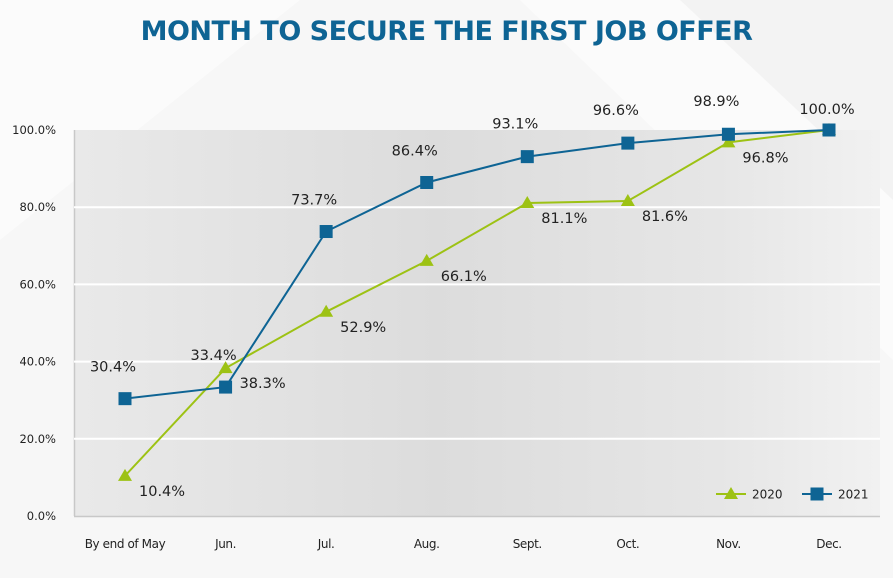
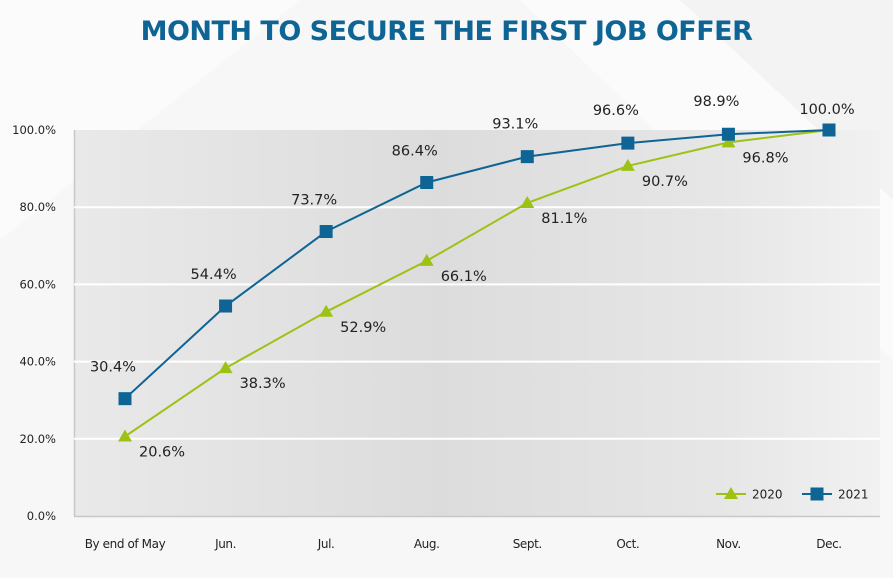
2020/By end of May: 10.4% -> 20.6%
2021/Jun.: 33.4% -> 54.4%
2020/Oct.: 81.6% -> 90.7%
